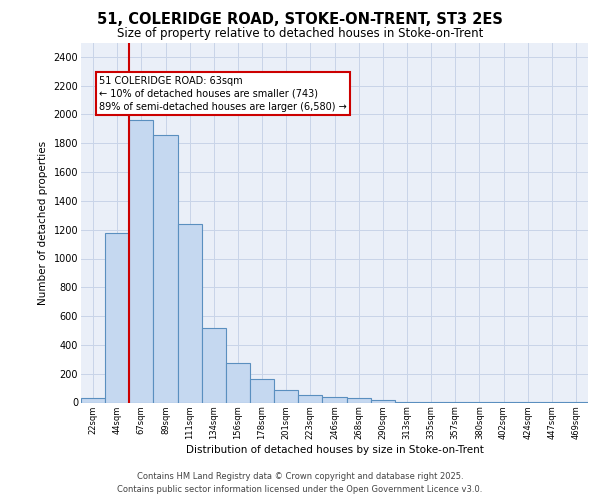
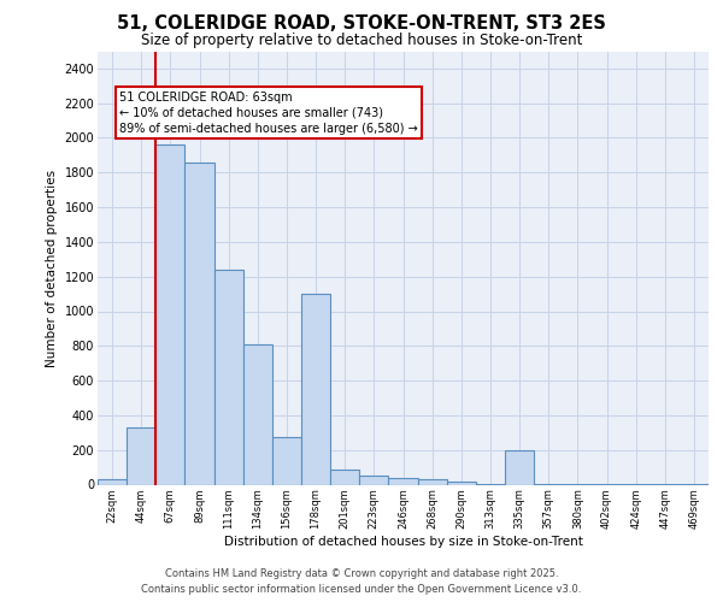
44sqm: 1180 -> 330
134sqm: 520 -> 810
178sqm: 160 -> 1100
335sqm: 0 -> 200
